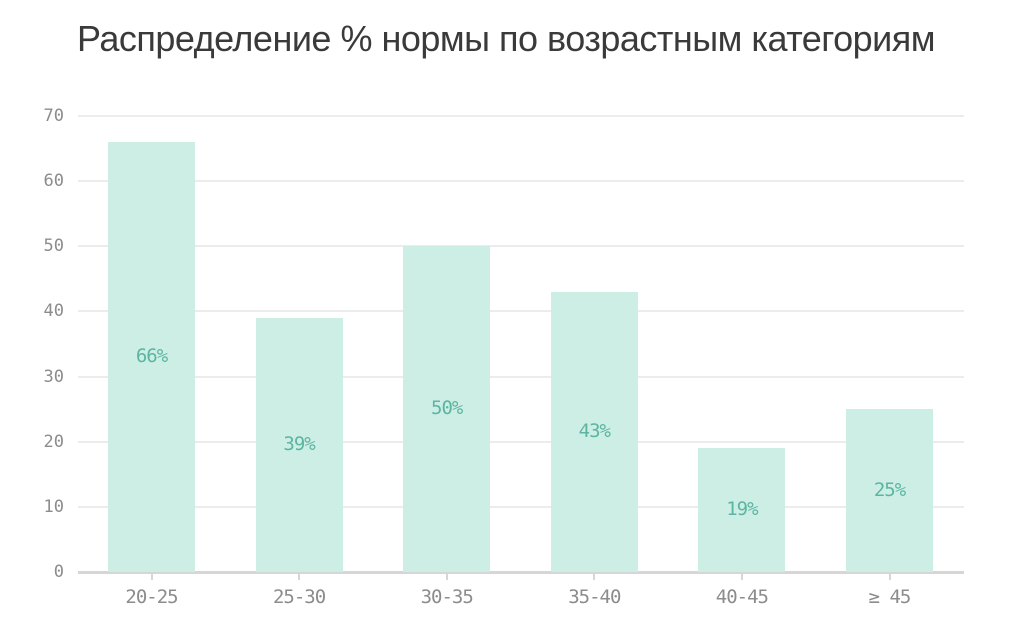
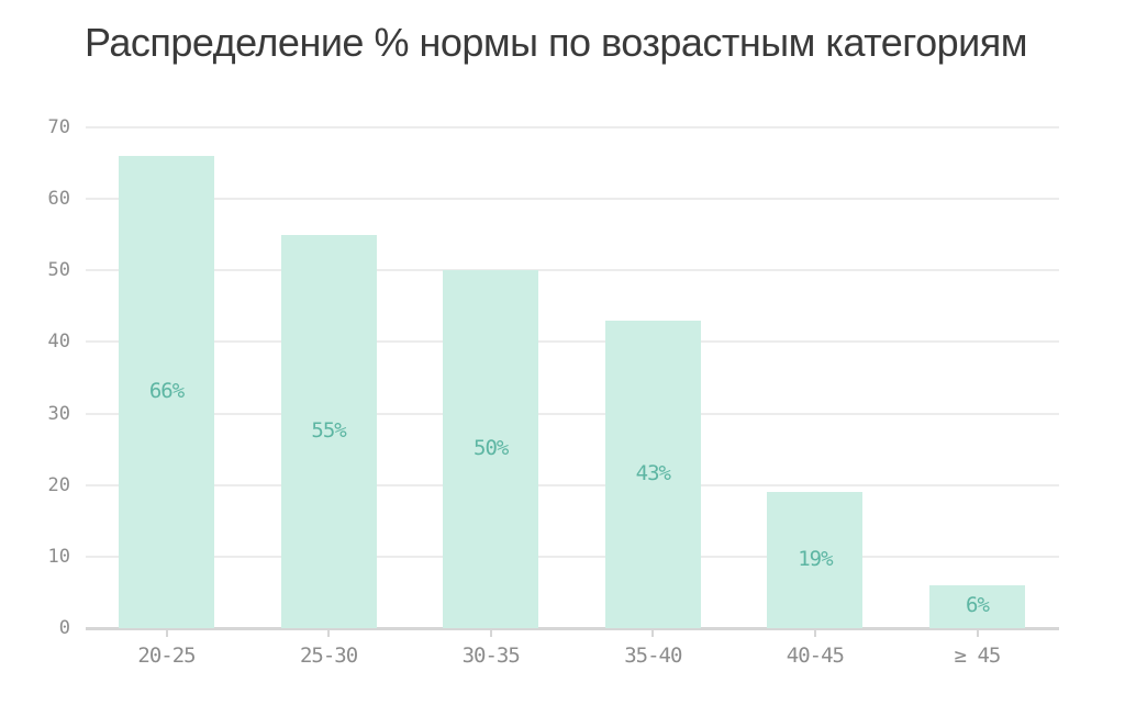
25-30: 39% -> 55%
≥ 45: 25% -> 6%
